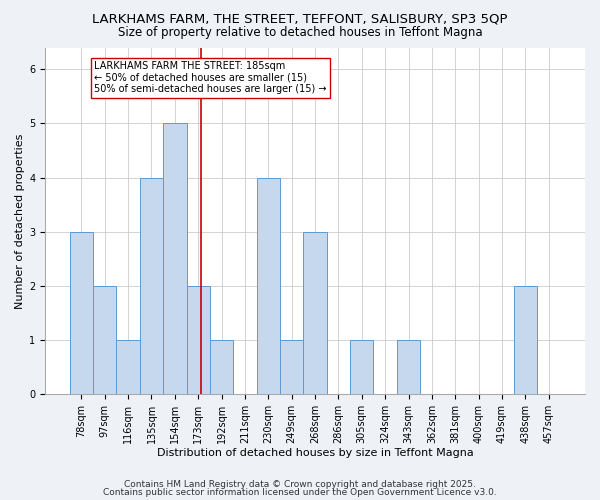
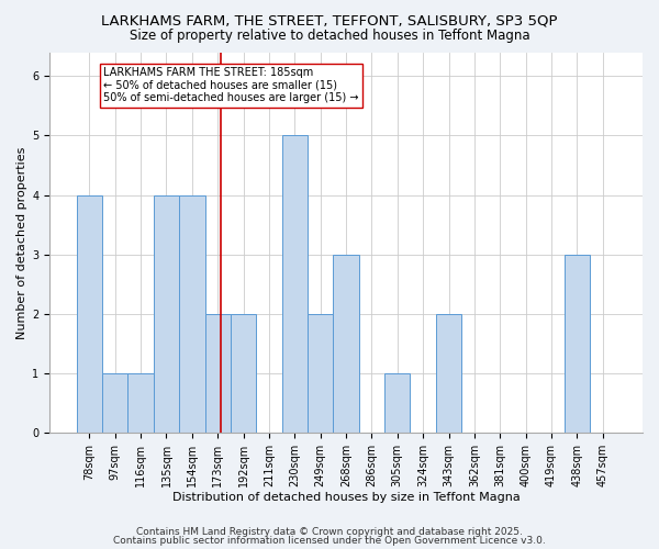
78sqm: 3 -> 4
97sqm: 2 -> 1
154sqm: 5 -> 4
192sqm: 1 -> 2
230sqm: 4 -> 5
249sqm: 1 -> 2
343sqm: 1 -> 2
438sqm: 2 -> 3
